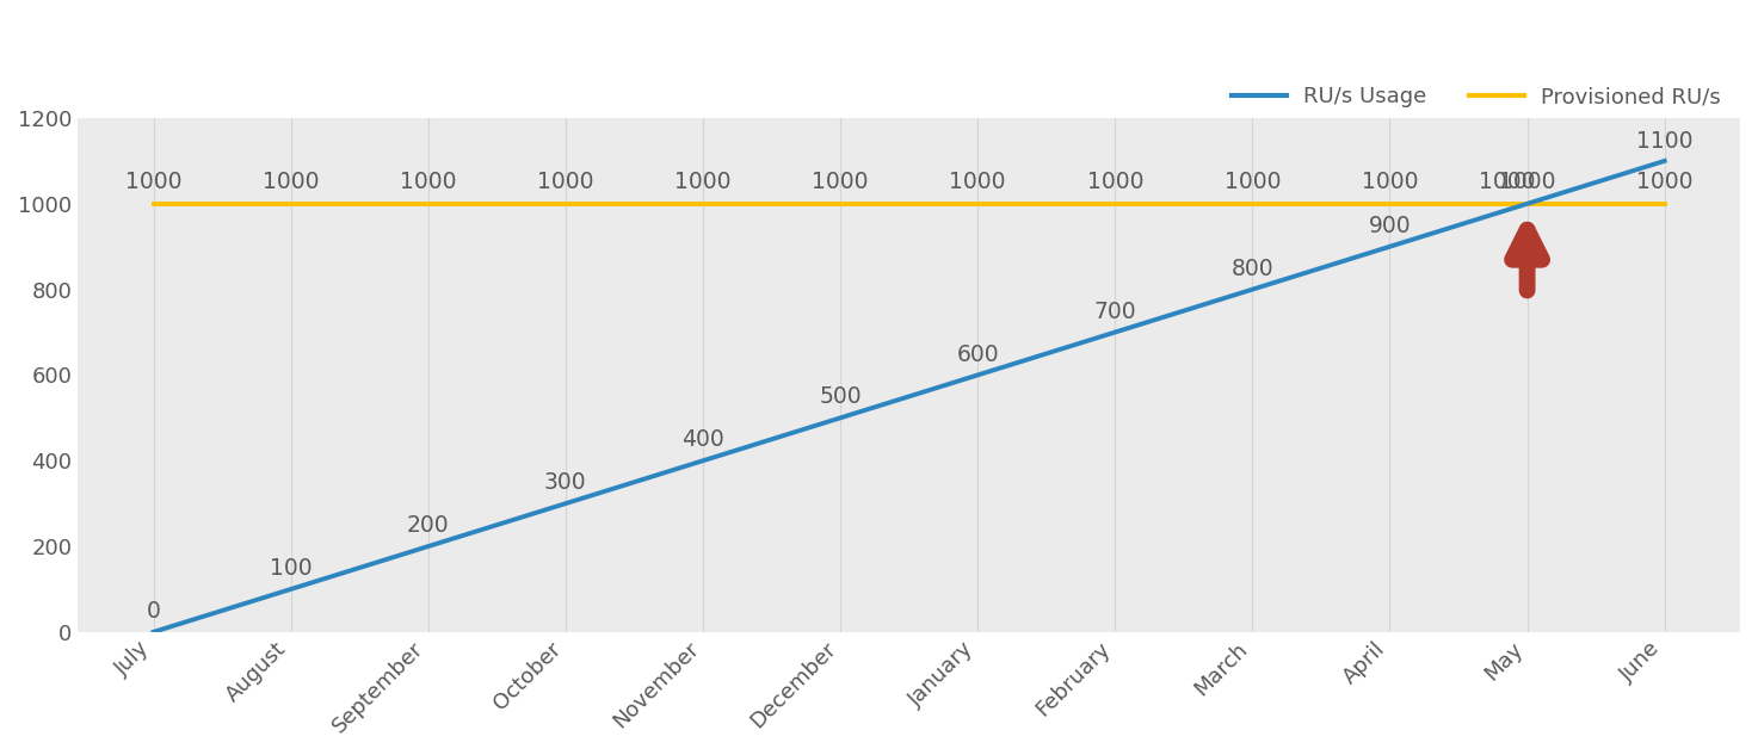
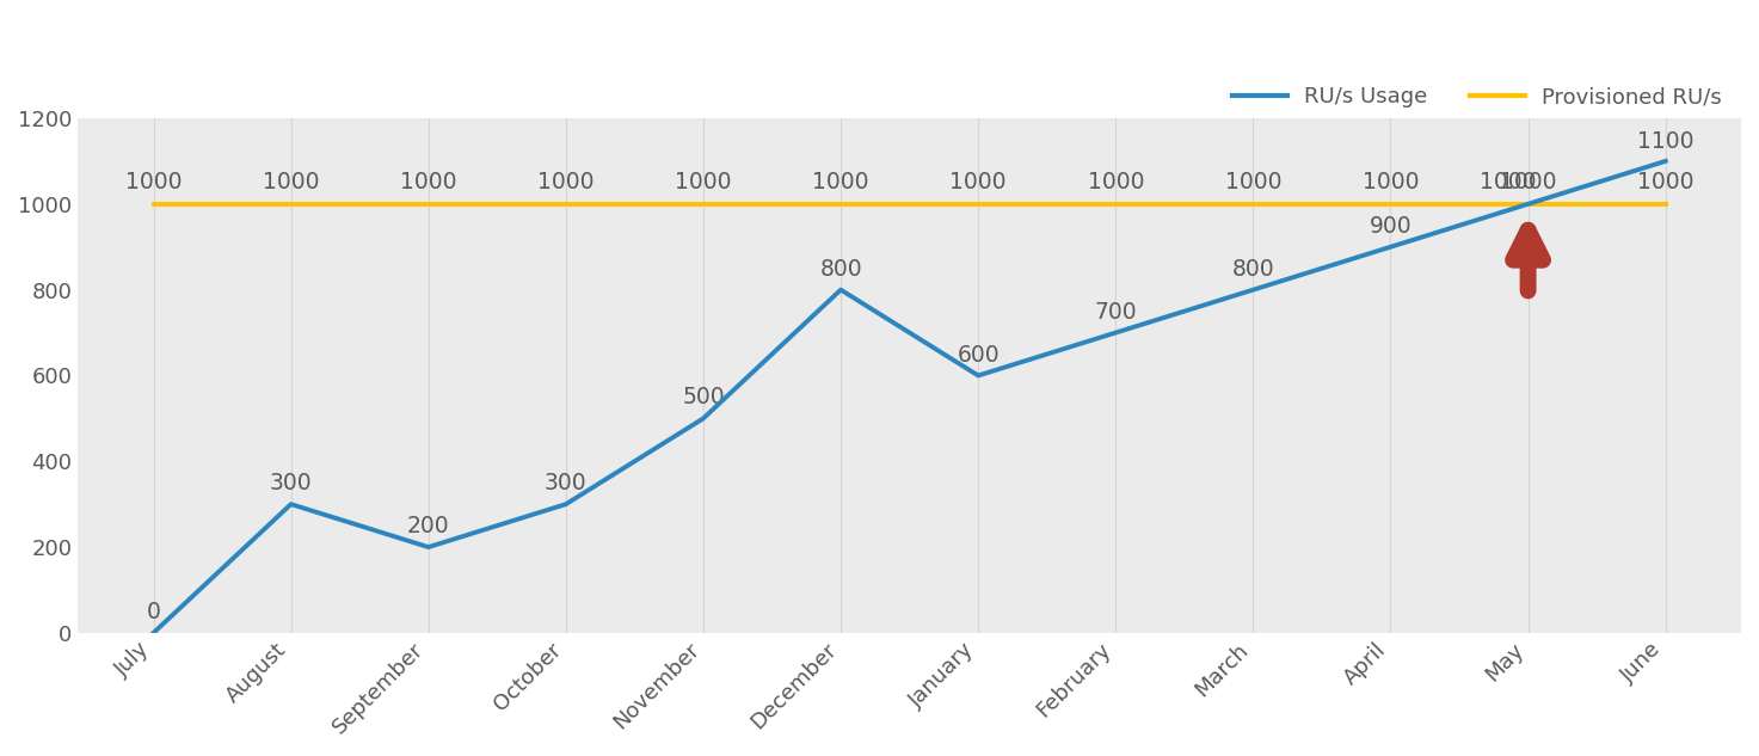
RU/s Usage/August: 100 -> 300
RU/s Usage/November: 400 -> 500
RU/s Usage/December: 500 -> 800
